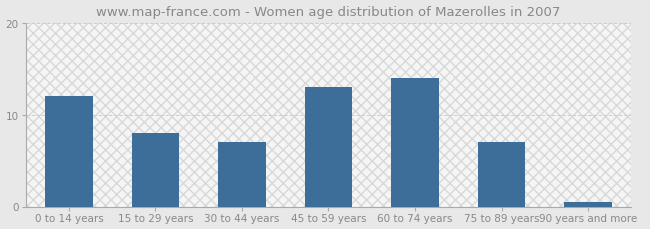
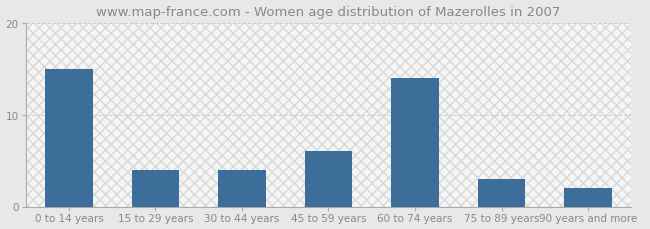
0 to 14 years: 12.0 -> 15.0
15 to 29 years: 8.0 -> 4.0
30 to 44 years: 7.0 -> 4.0
45 to 59 years: 13.0 -> 6.0
75 to 89 years: 7.0 -> 3.0
90 years and more: 0.5 -> 2.0
